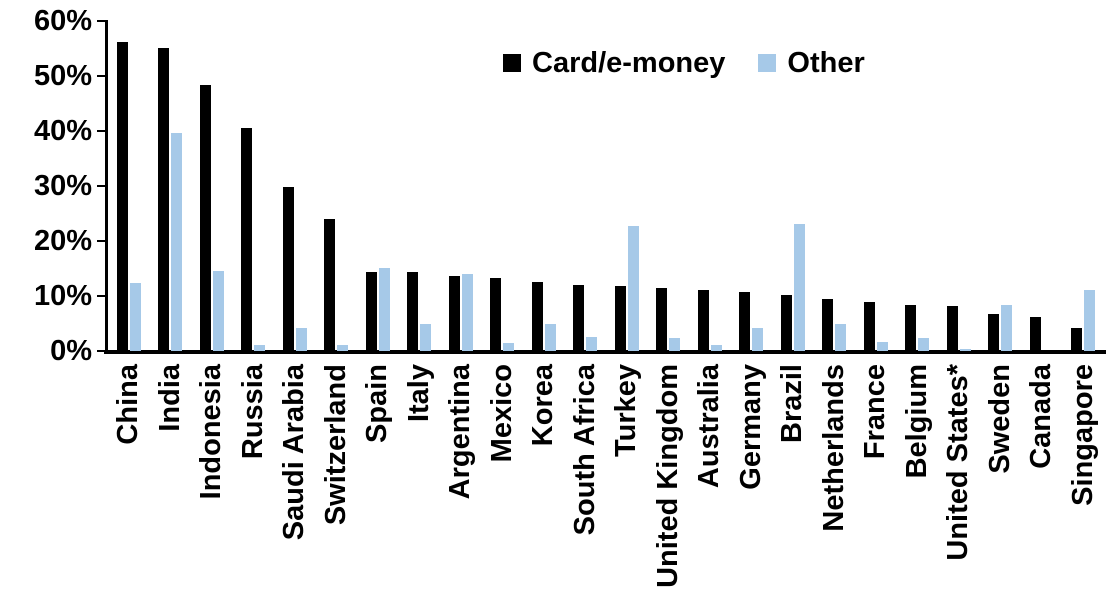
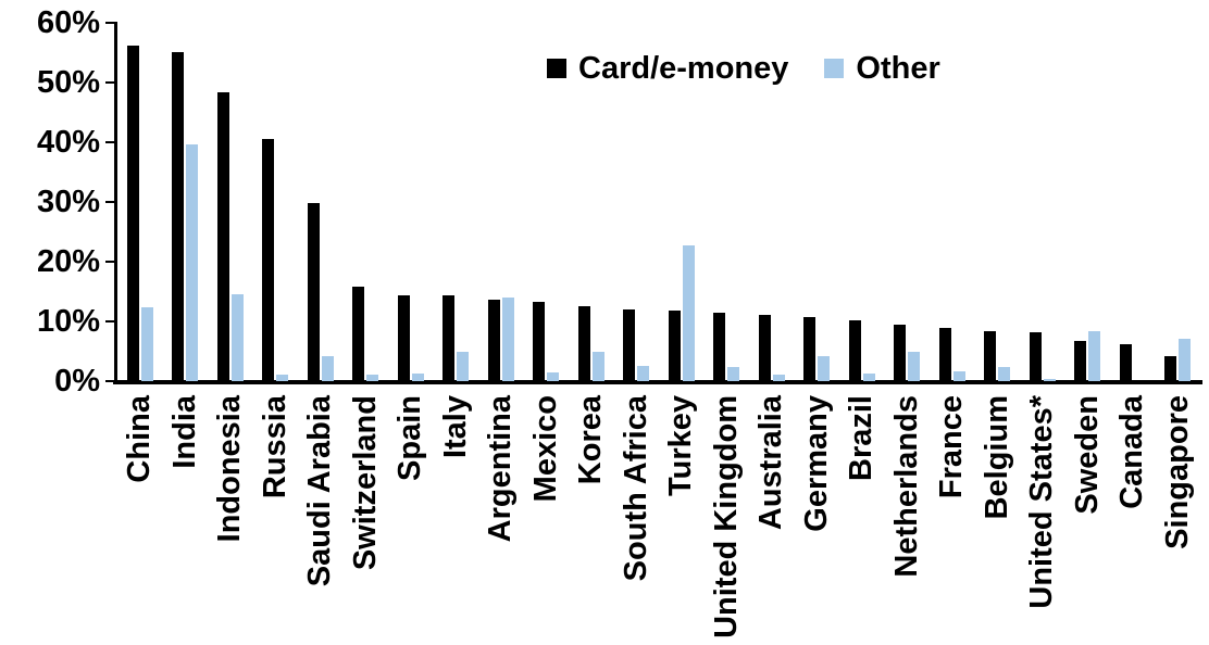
Card/e-money/Switzerland: 24% -> 16%
Other/Spain: 15% -> 1%
Other/Brazil: 23% -> 1%
Other/Singapore: 11% -> 7%
